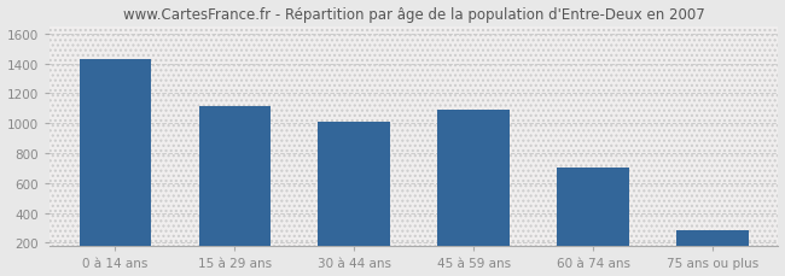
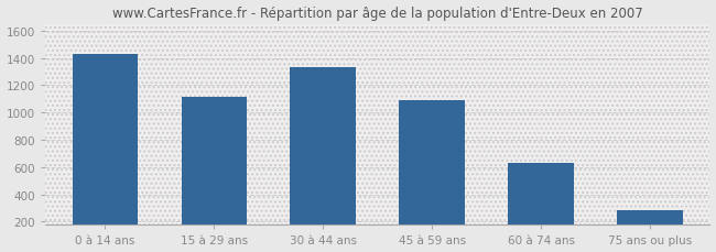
30 à 44 ans: 1010 -> 1330
60 à 74 ans: 700 -> 630
